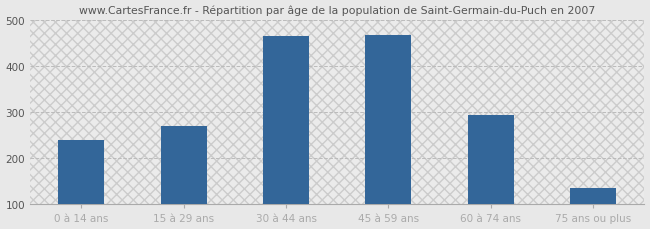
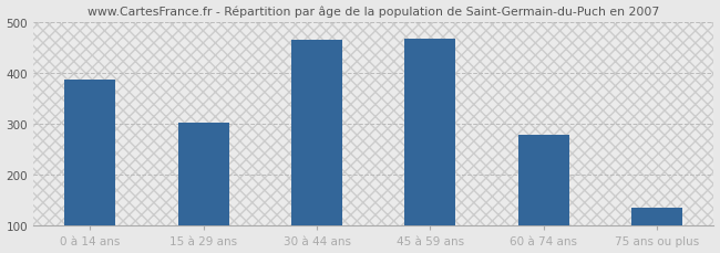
0 à 14 ans: 240 -> 387
15 à 29 ans: 270 -> 302
60 à 74 ans: 295 -> 279
